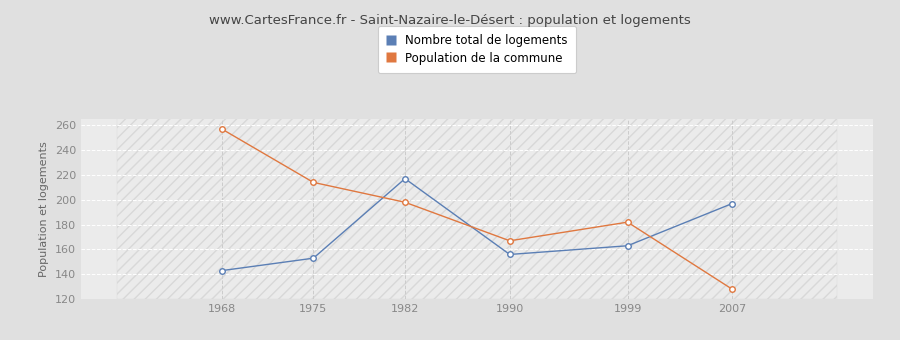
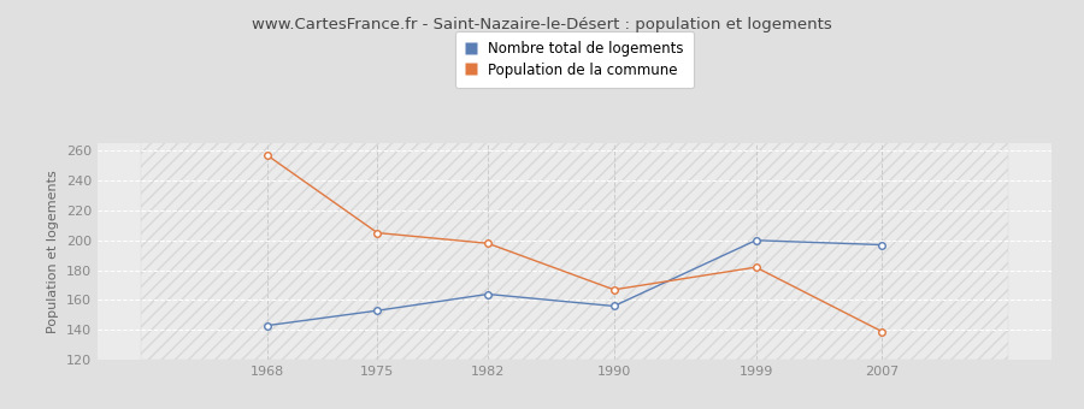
Population de la commune/1975: 214 -> 205
Nombre total de logements/1982: 217 -> 164
Nombre total de logements/1999: 163 -> 200
Population de la commune/2007: 128 -> 139
